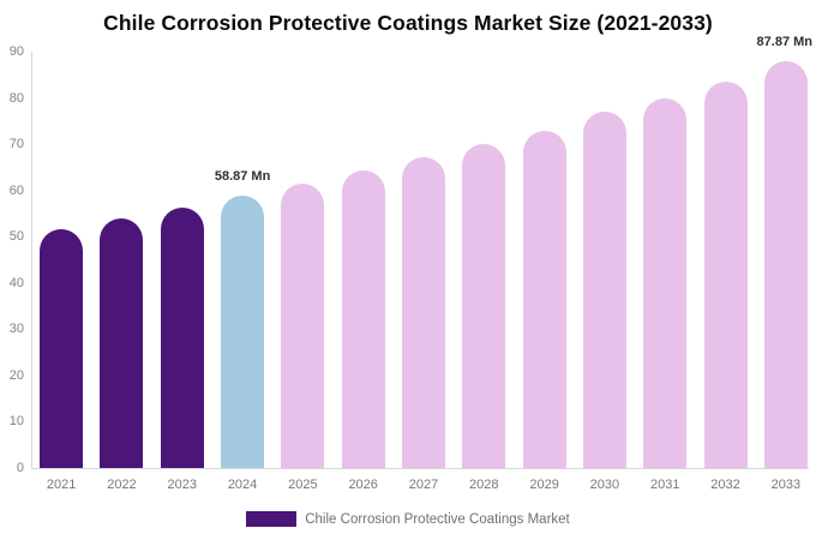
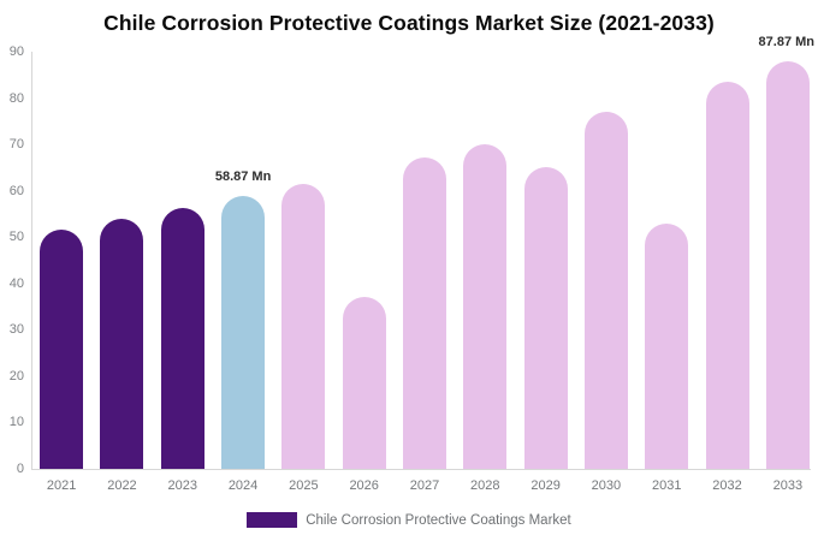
2026: 64 -> 37
2029: 73 -> 65
2031: 80 -> 53
